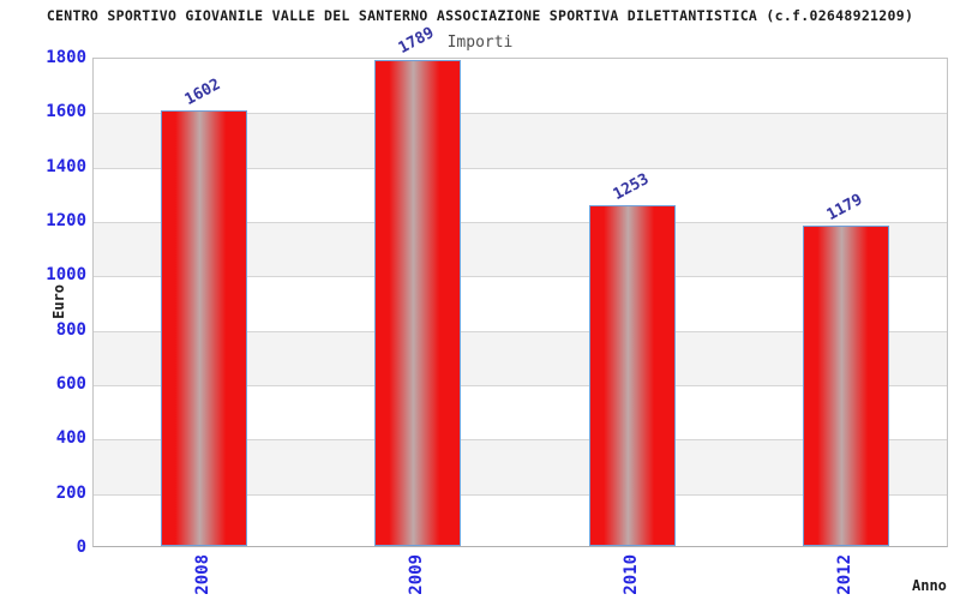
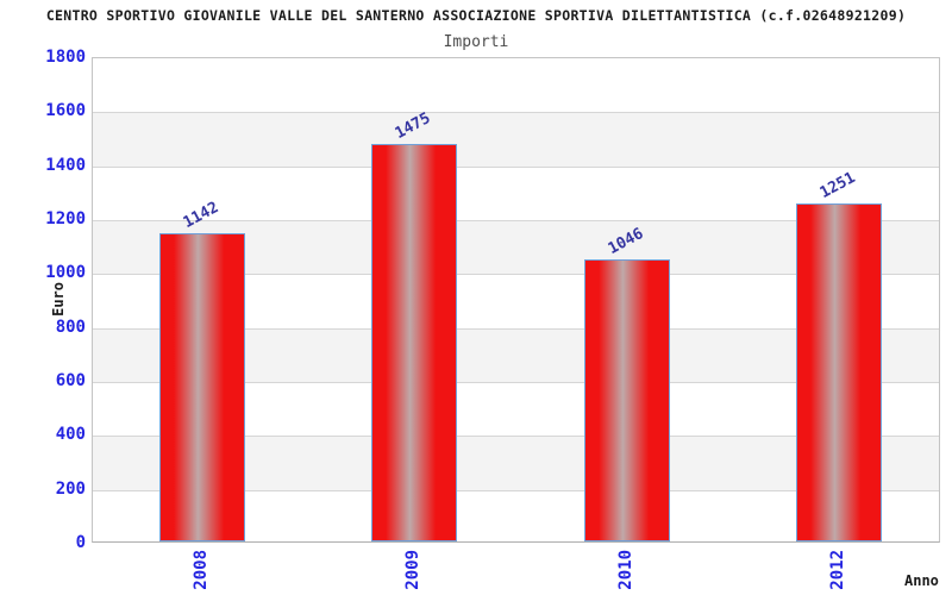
2008: 1602 -> 1142
2009: 1789 -> 1475
2010: 1253 -> 1046
2012: 1179 -> 1251
